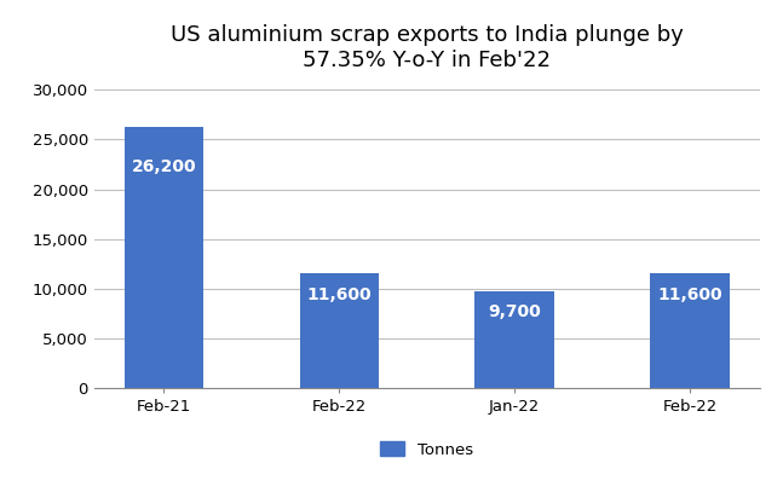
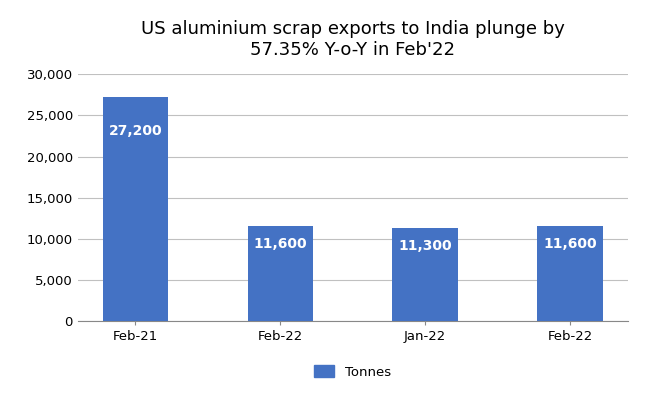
Feb-21: 26,200 -> 27,200
Jan-22: 9,700 -> 11,300
